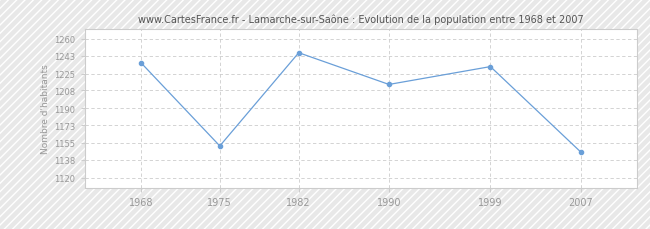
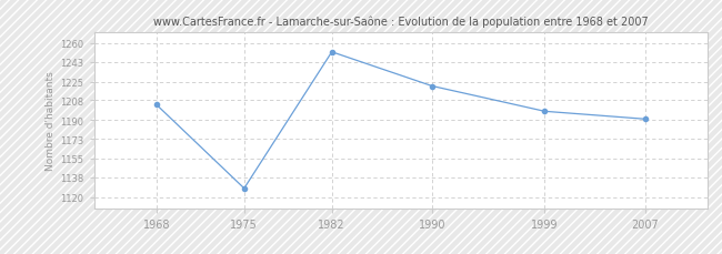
1968: 1236 -> 1204
1975: 1152 -> 1128
1982: 1246 -> 1252
1990: 1214 -> 1221
1999: 1232 -> 1198
2007: 1146 -> 1191
